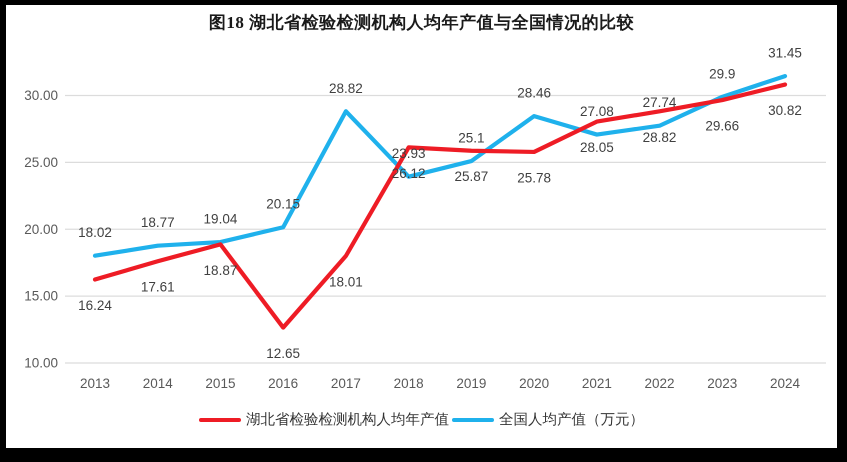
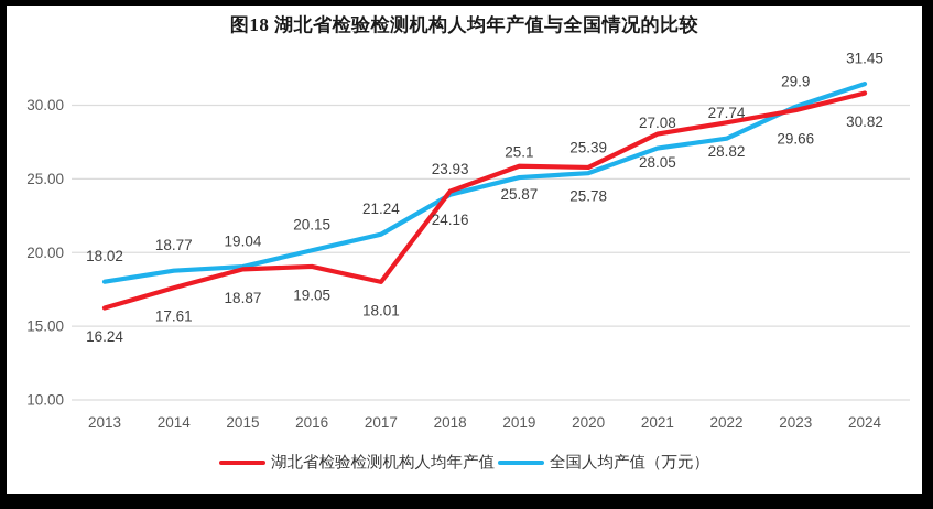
湖北省检验检测机构人均年产值/2016: 12.65 -> 19.05
全国人均产值（万元）/2017: 28.82 -> 21.24
湖北省检验检测机构人均年产值/2018: 26.12 -> 24.16
全国人均产值（万元）/2020: 28.46 -> 25.39
